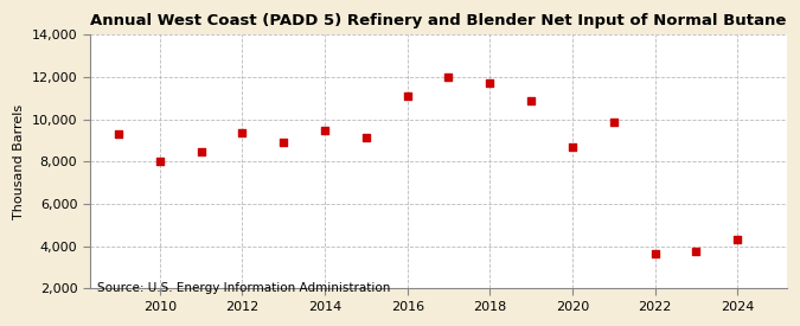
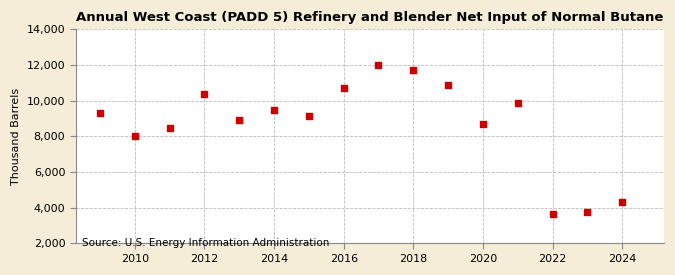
2012: 9,400 -> 10,400
2016: 11,100 -> 10,700
